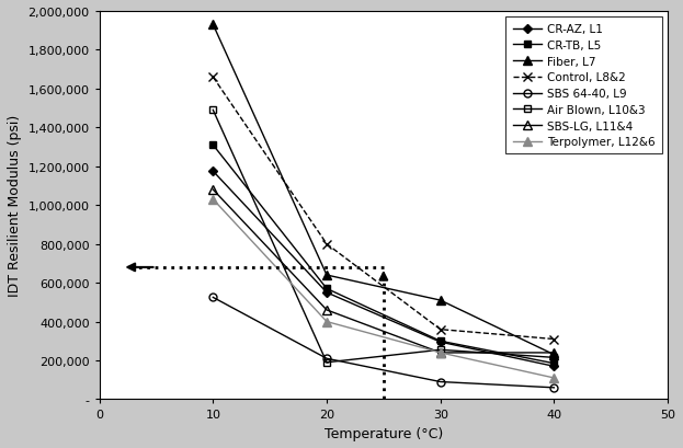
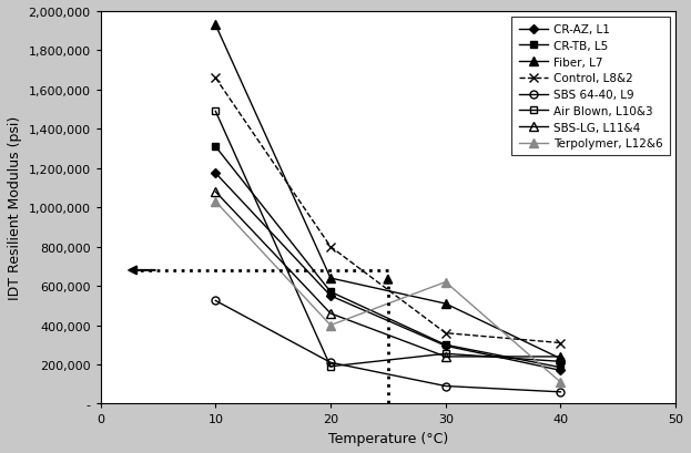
Terpolymer, L12&6/30: 240,000 -> 620,000
